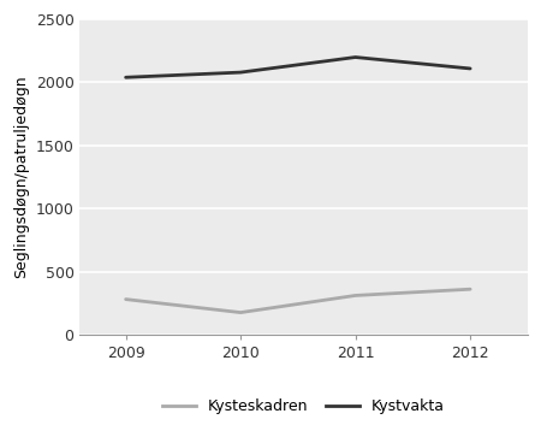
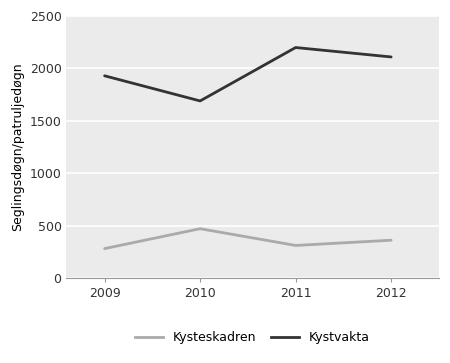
Kystvakta/2009: 2040 -> 1930
Kysteskadren/2010: 180 -> 470
Kystvakta/2010: 2080 -> 1690
